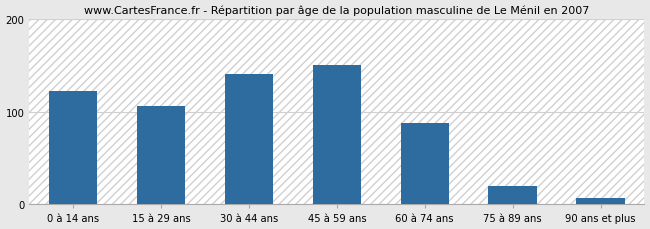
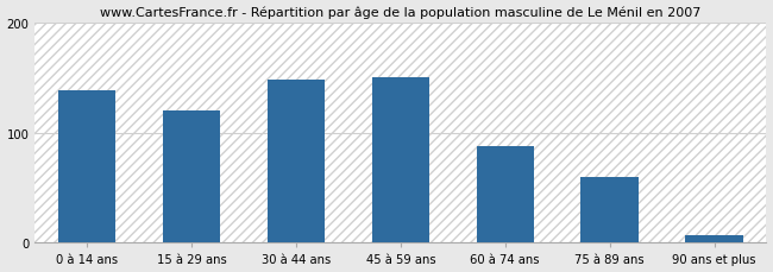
0 à 14 ans: 122 -> 138
15 à 29 ans: 106 -> 120
30 à 44 ans: 140 -> 148
75 à 89 ans: 20 -> 60
